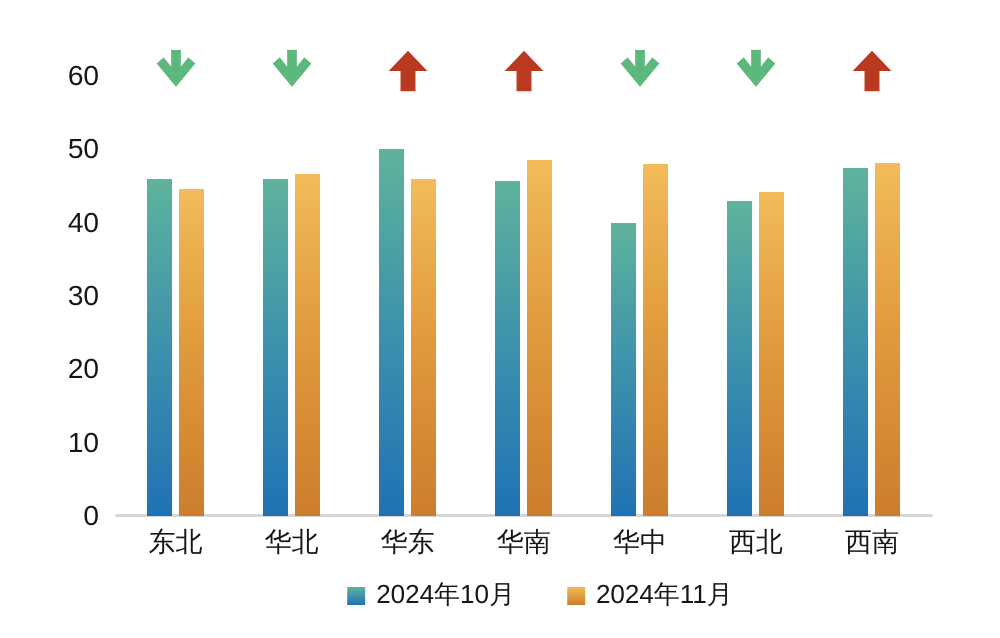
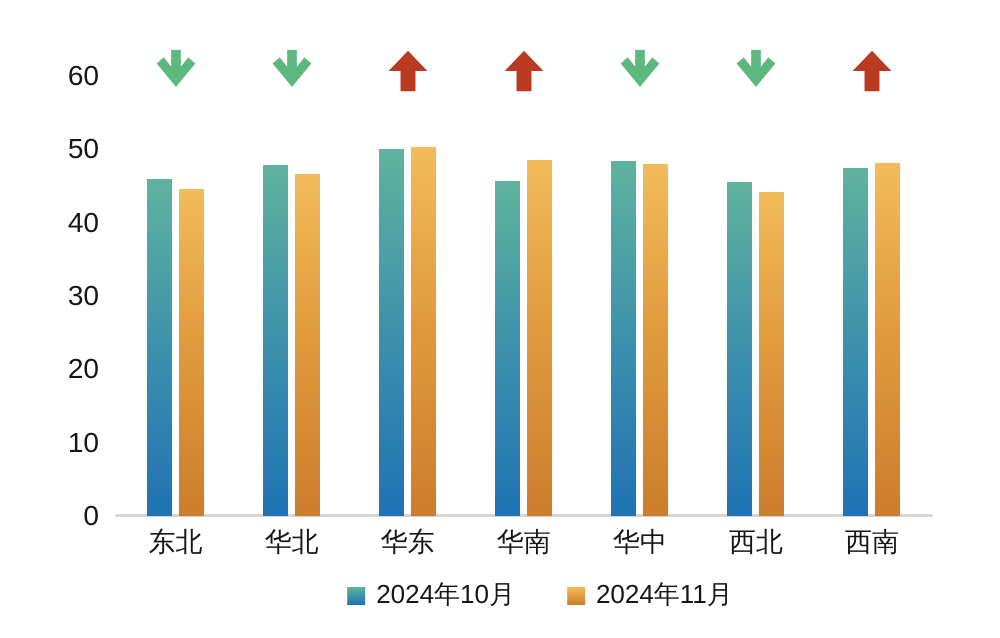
2024年10月/华北: 46 -> 48
2024年11月/华东: 46 -> 50
2024年10月/华中: 40 -> 48
2024年10月/西北: 43 -> 46
